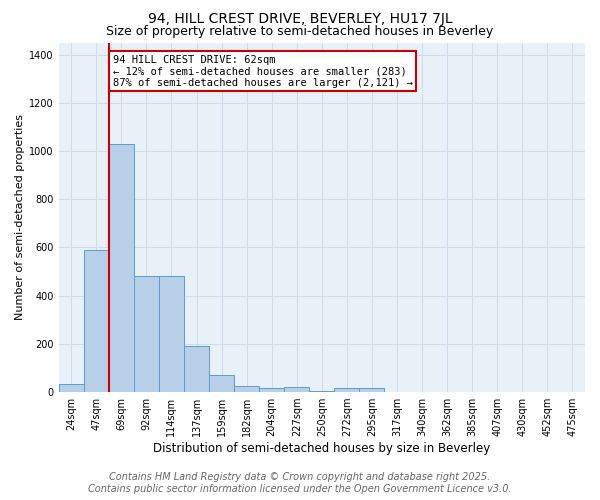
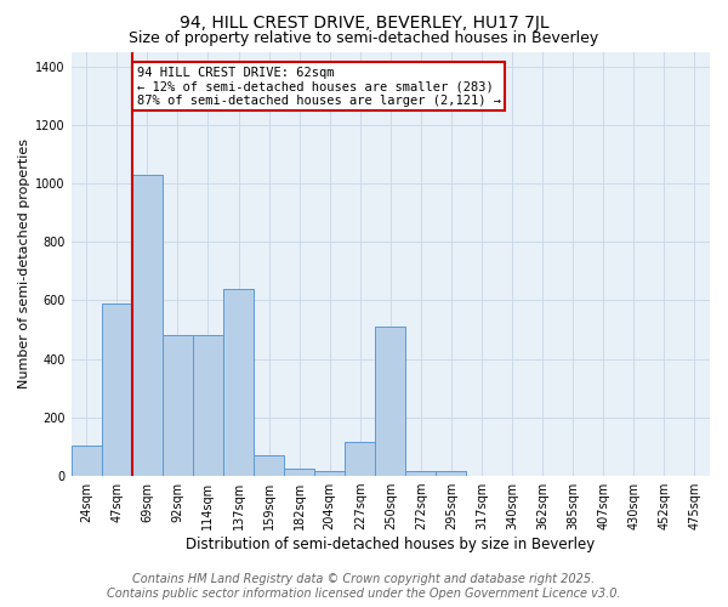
24sqm: 35 -> 105
137sqm: 190 -> 640
227sqm: 20 -> 115
250sqm: 5 -> 510
